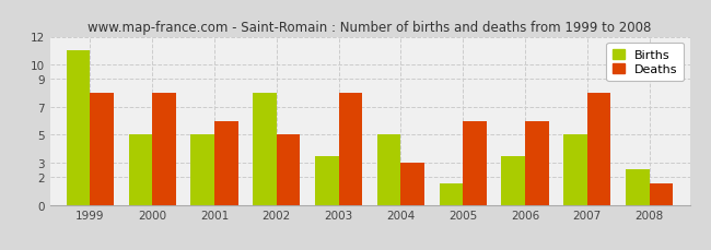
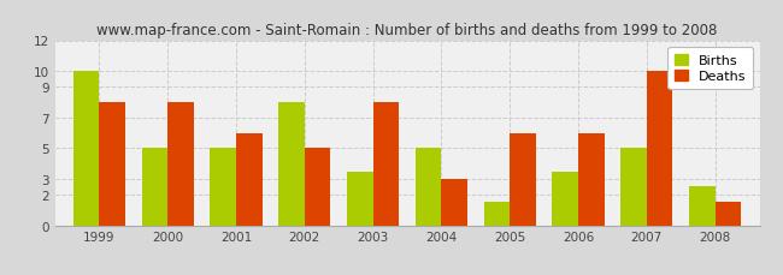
Births/1999: 11.0 -> 10.0
Deaths/2007: 8.0 -> 10.0
